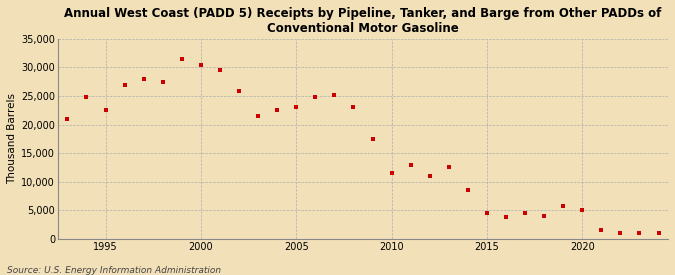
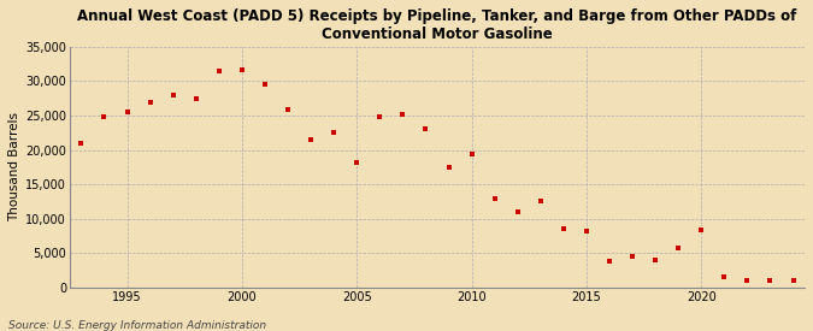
1995: 22,500 -> 25,600
2000: 30,500 -> 31,600
2005: 23,000 -> 18,200
2010: 11,500 -> 19,400
2015: 4,500 -> 8,200
2020: 5,100 -> 8,400
